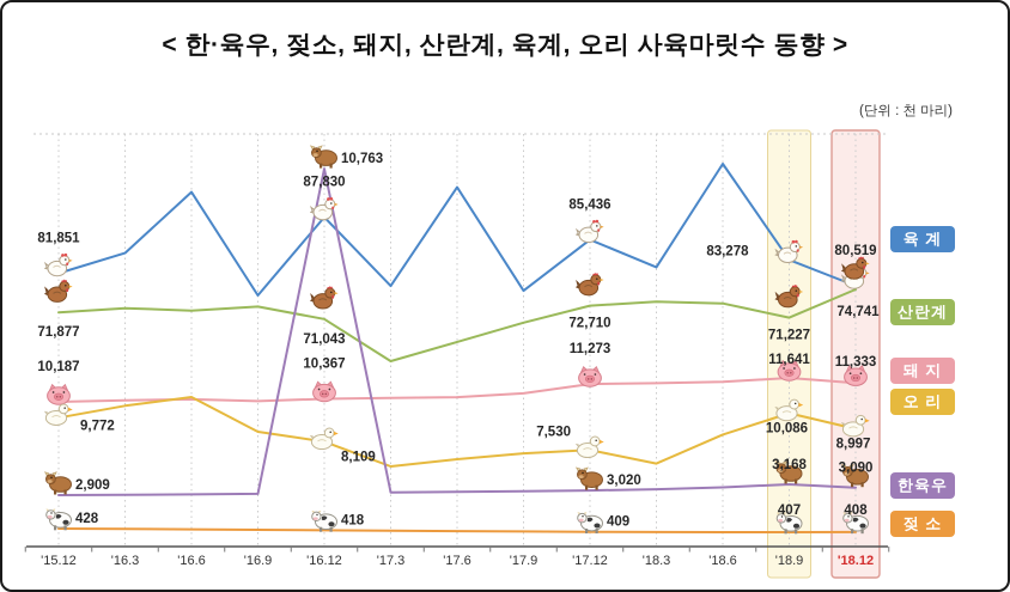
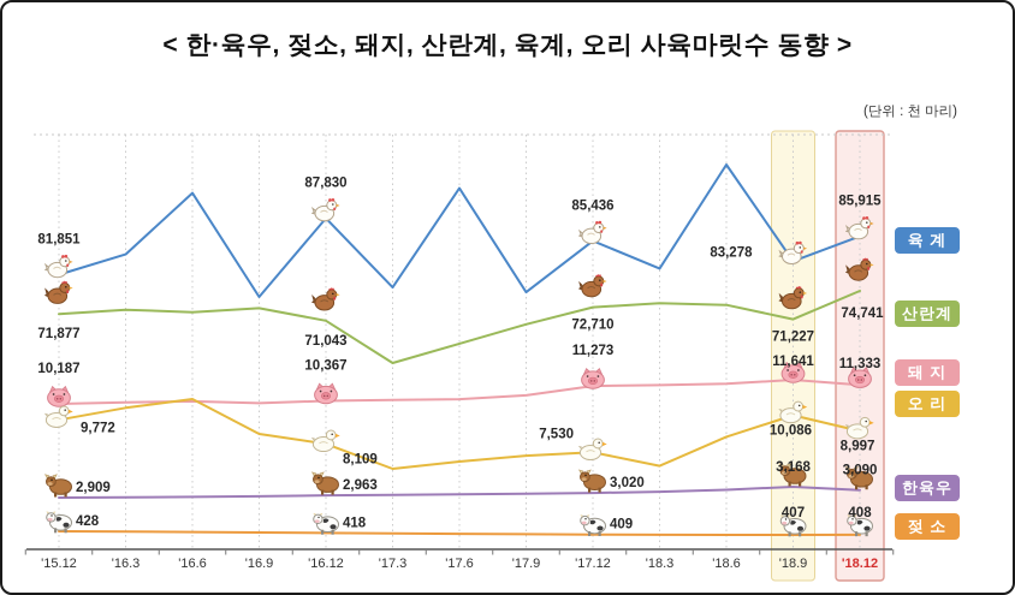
한육우/'16.12: 10,763 -> 2,963
육 계/'18.12: 80,519 -> 85,915
